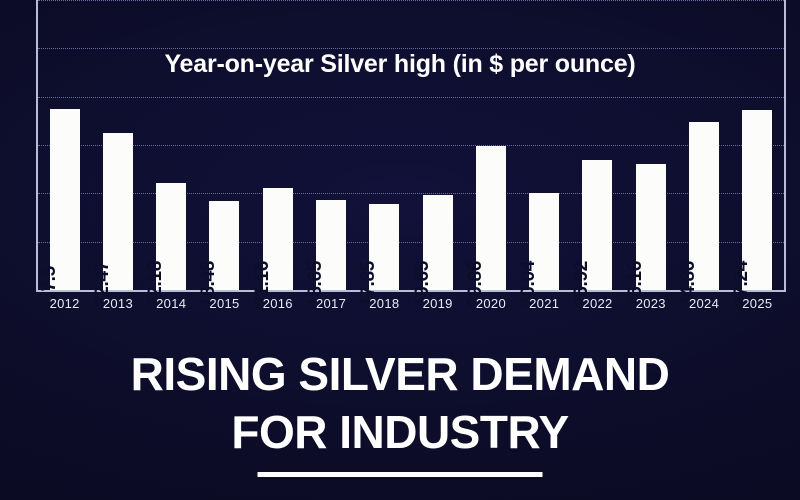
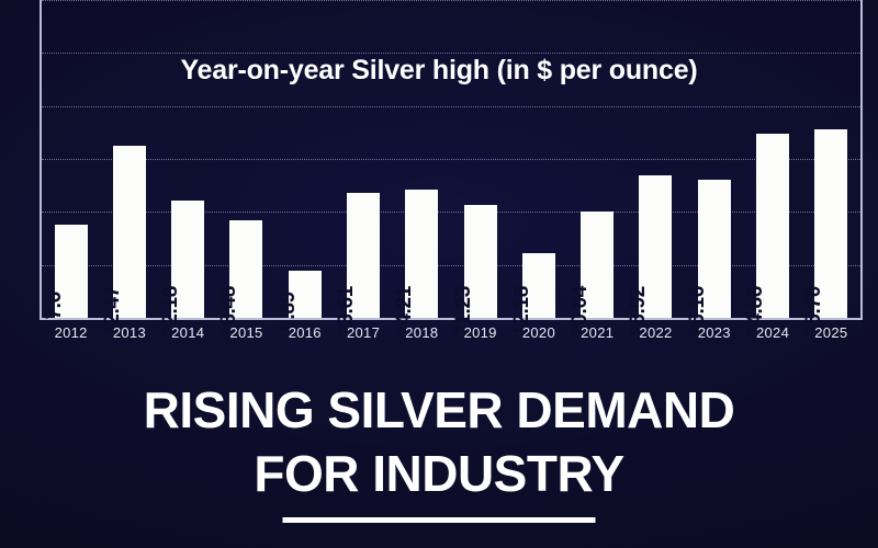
2012: 37.5 -> 17.6
2016: 21.16 -> 8.89
2017: 18.65 -> 23.61
2018: 17.85 -> 24.21
2019: 19.65 -> 21.23
2020: 29.86 -> 12.18
2025: 37.24 -> 35.70
